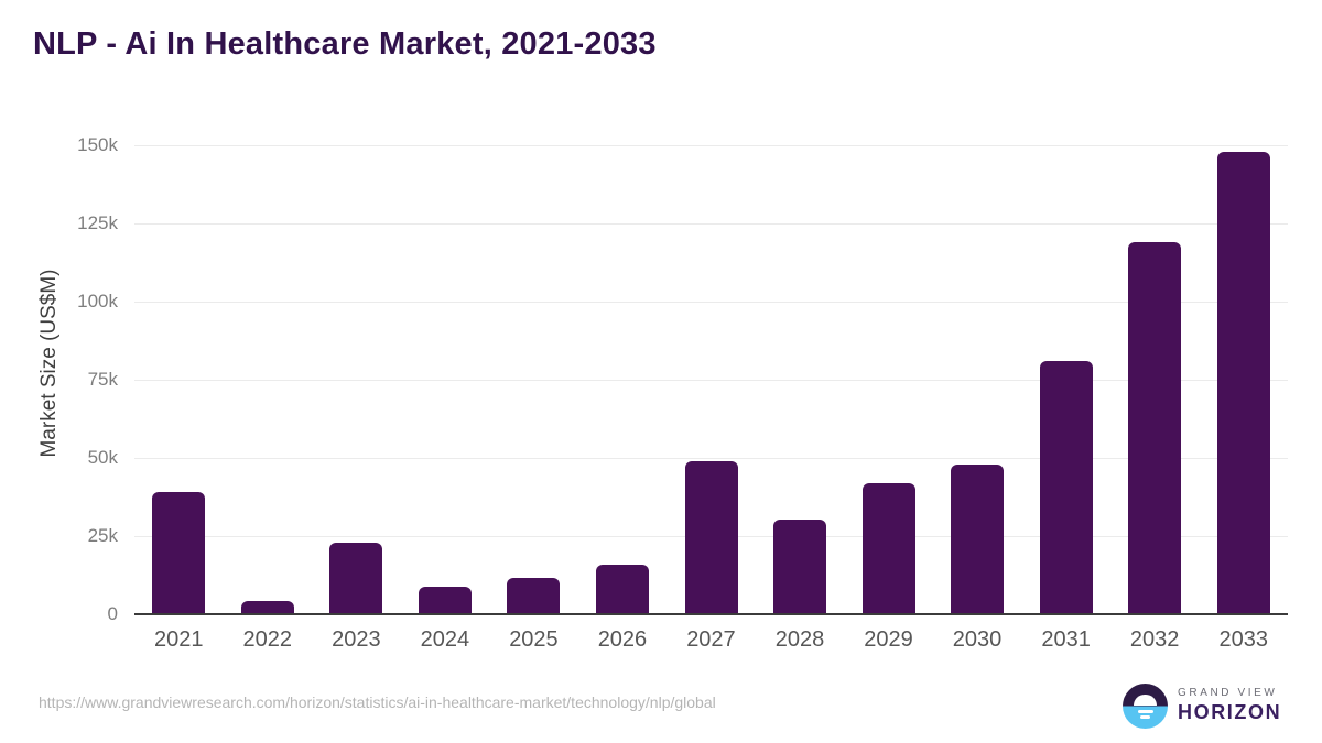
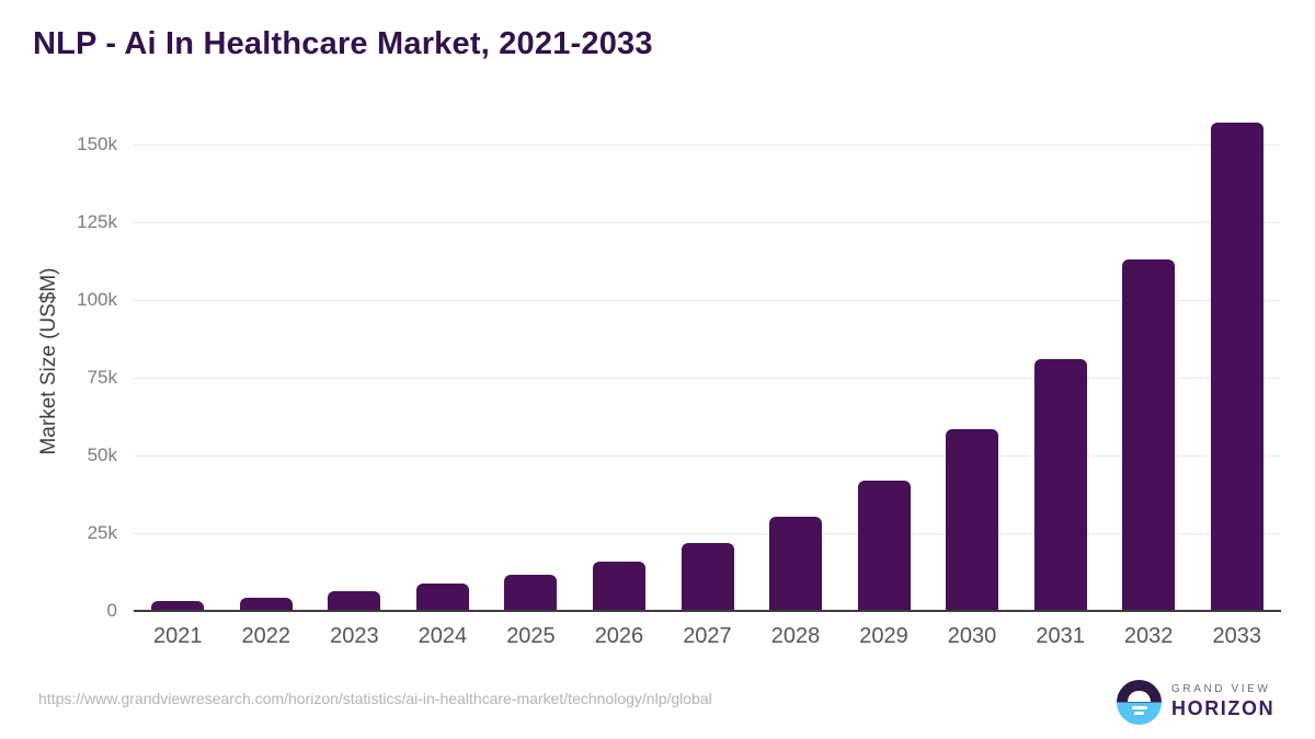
2021: 39k -> 3k
2023: 23k -> 6k
2027: 49k -> 22k
2030: 48k -> 58k
2032: 119k -> 113k
2033: 148k -> 157k
